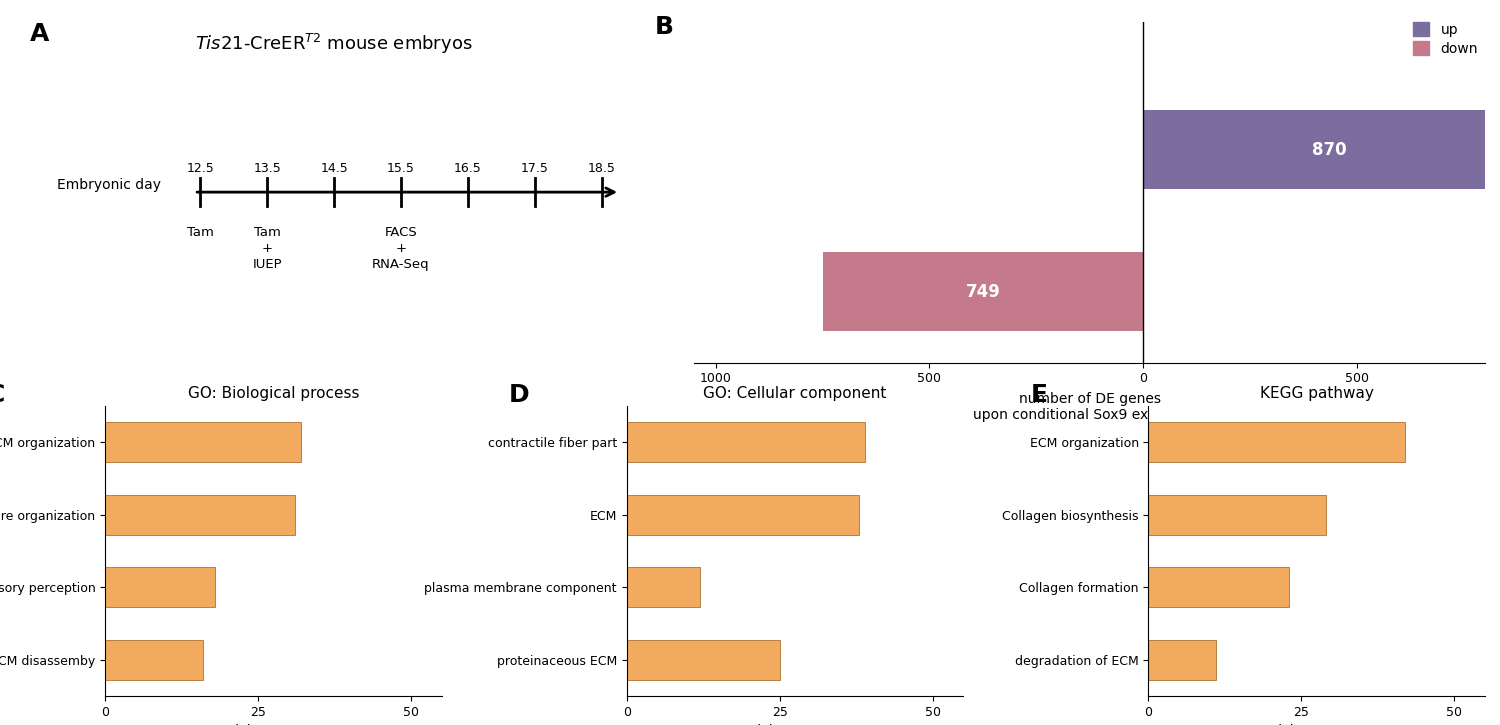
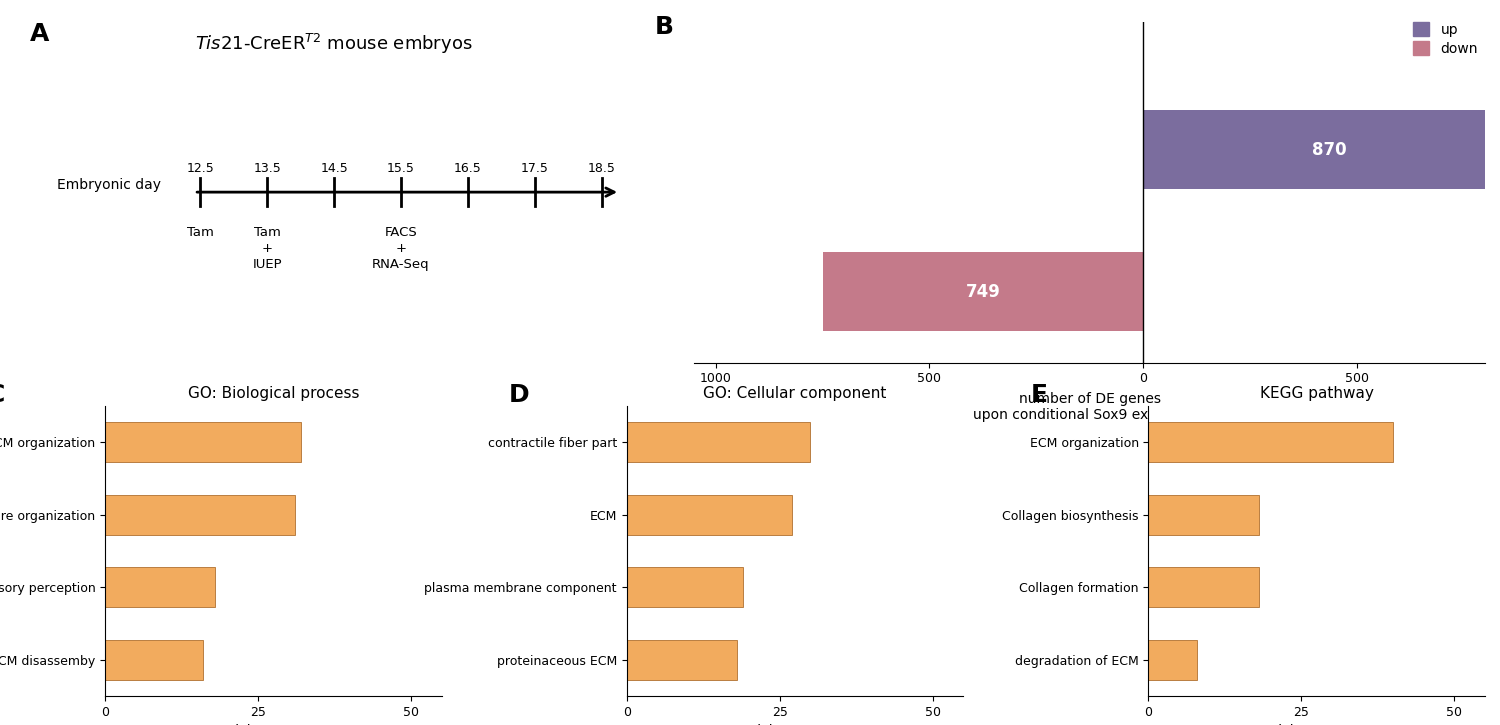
GO: Cellular component/contractile fiber part: 39 -> 30
GO: Cellular component/ECM: 38 -> 27
GO: Cellular component/plasma membrane component: 12 -> 19
GO: Cellular component/proteinaceous ECM: 25 -> 18
KEGG pathway/ECM organization: 42 -> 40
KEGG pathway/Collagen biosynthesis: 29 -> 18
KEGG pathway/Collagen formation: 23 -> 18
KEGG pathway/degradation of ECM: 11 -> 8
